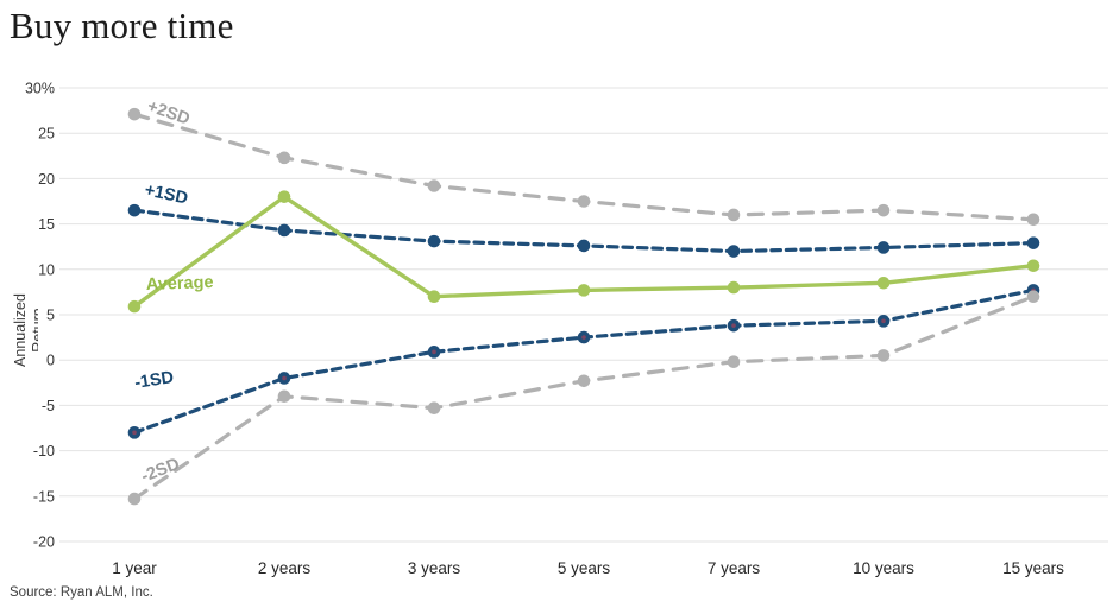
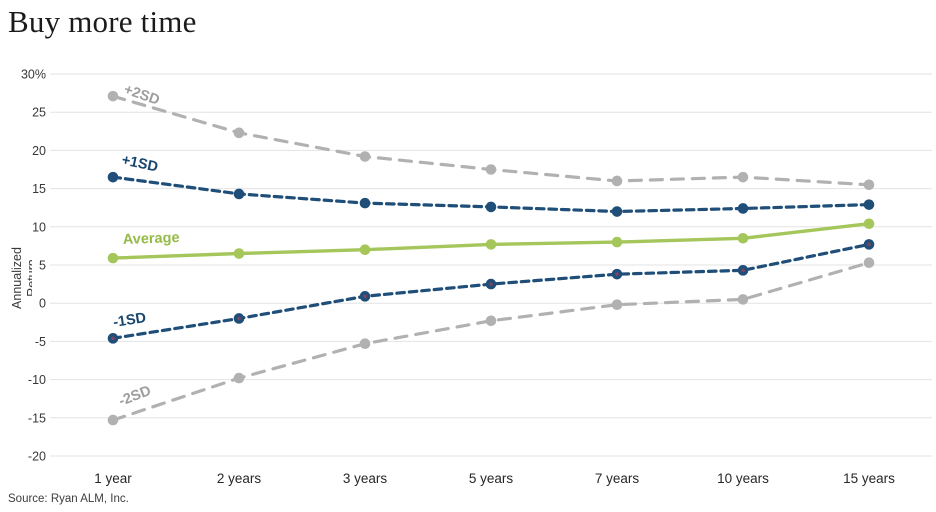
-1SD/1 year: -8% -> -5%
Average/2 years: 18% -> 6%
-2SD/2 years: -4% -> -10%
-2SD/15 years: 7% -> 5%
